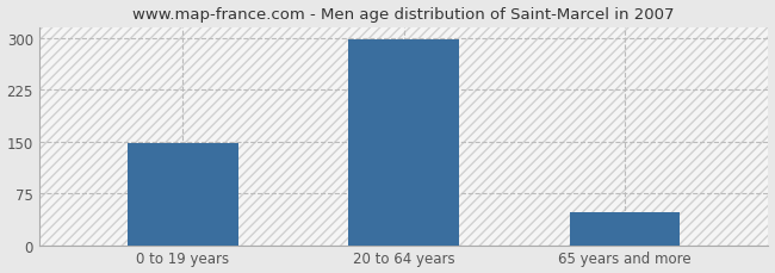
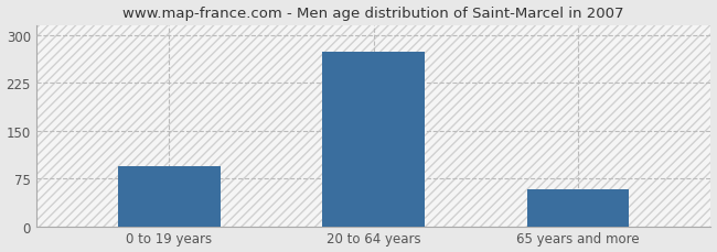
0 to 19 years: 147 -> 94
20 to 64 years: 298 -> 274
65 years and more: 47 -> 58
